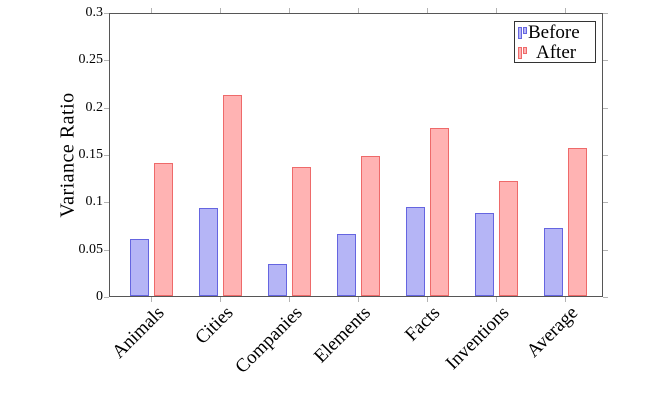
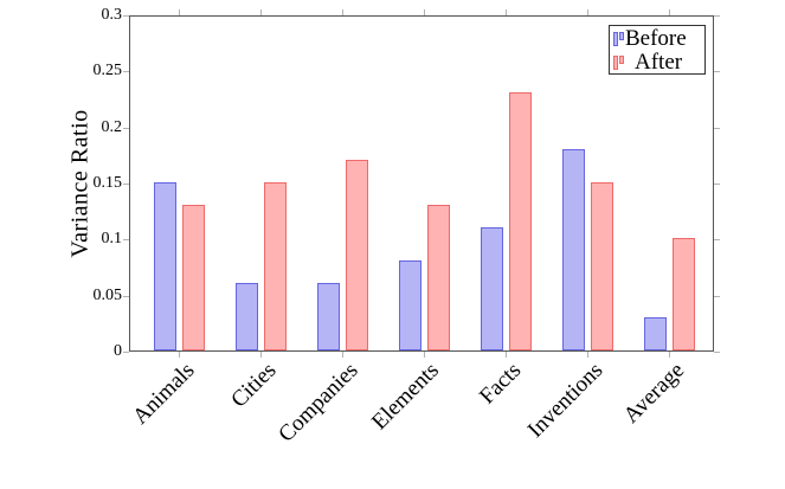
Before/Animals: 0.06 -> 0.15
After/Animals: 0.14 -> 0.13
Before/Cities: 0.09 -> 0.06
After/Cities: 0.21 -> 0.15
Before/Companies: 0.03 -> 0.06
After/Companies: 0.14 -> 0.17
Before/Elements: 0.07 -> 0.08
After/Elements: 0.15 -> 0.13
Before/Facts: 0.09 -> 0.11
After/Facts: 0.18 -> 0.23
Before/Inventions: 0.09 -> 0.18
After/Inventions: 0.12 -> 0.15
Before/Average: 0.07 -> 0.03
After/Average: 0.16 -> 0.10
